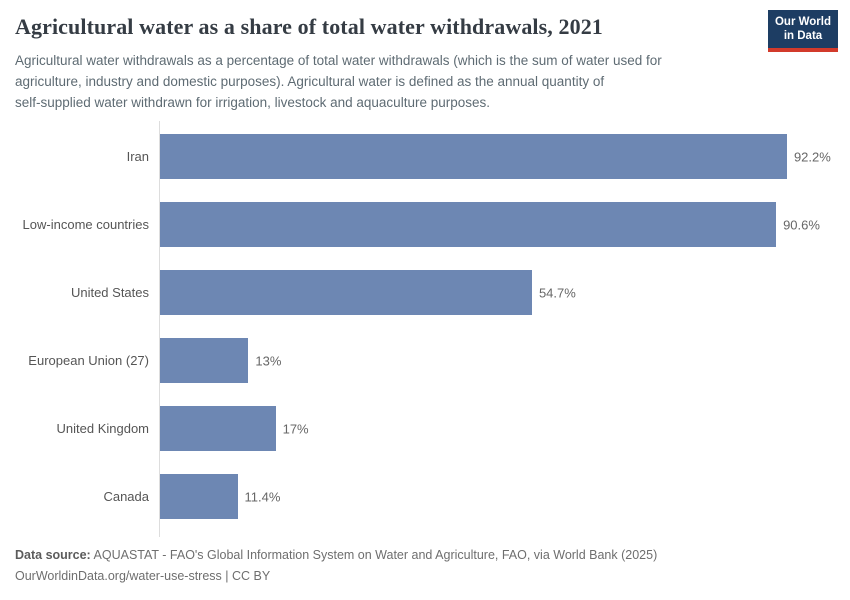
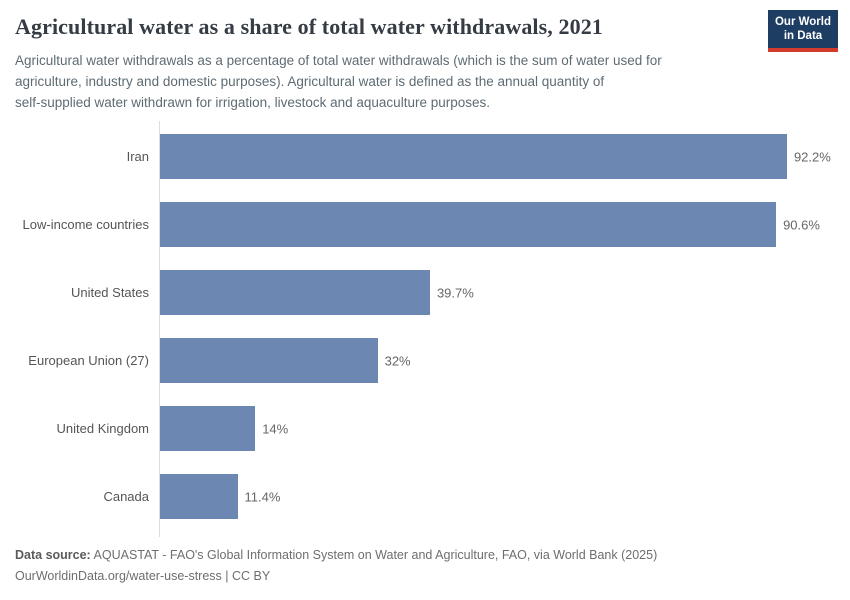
United States: 54.7% -> 39.7%
European Union (27): 13% -> 32%
United Kingdom: 17% -> 14%
